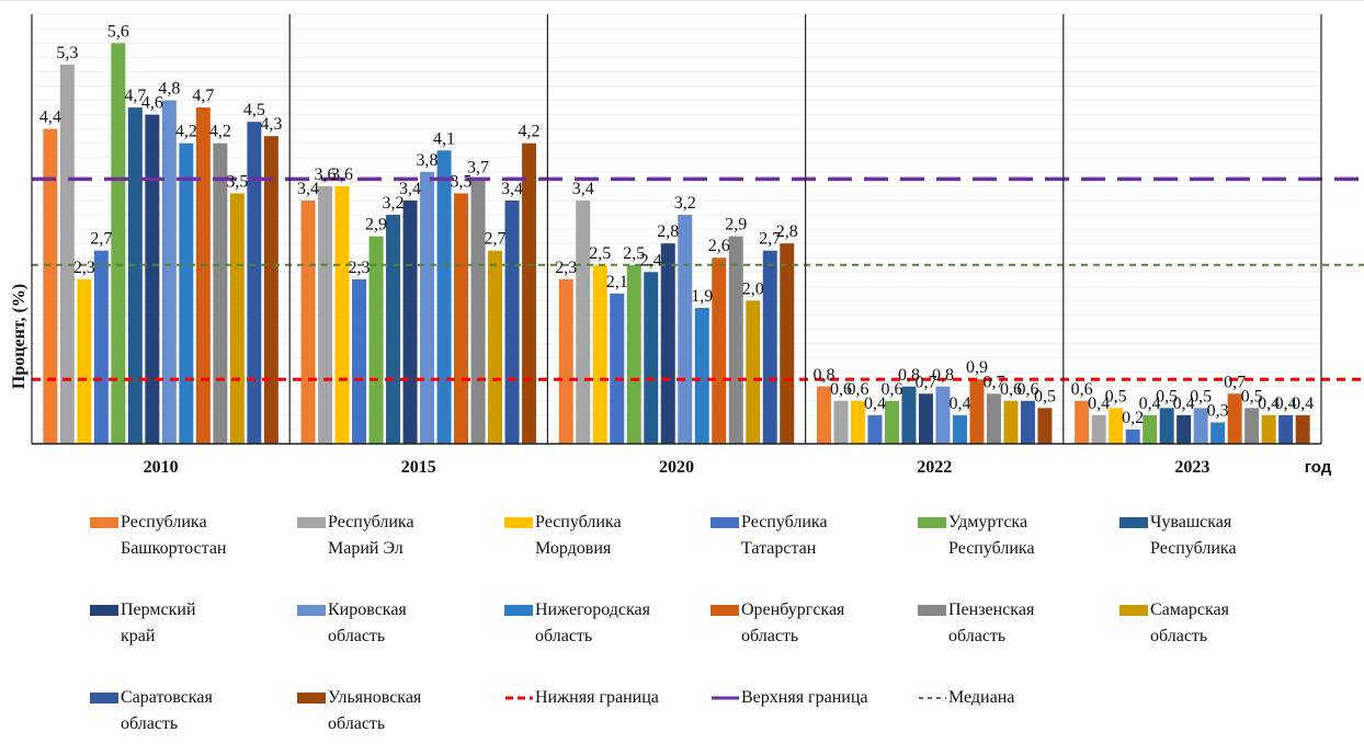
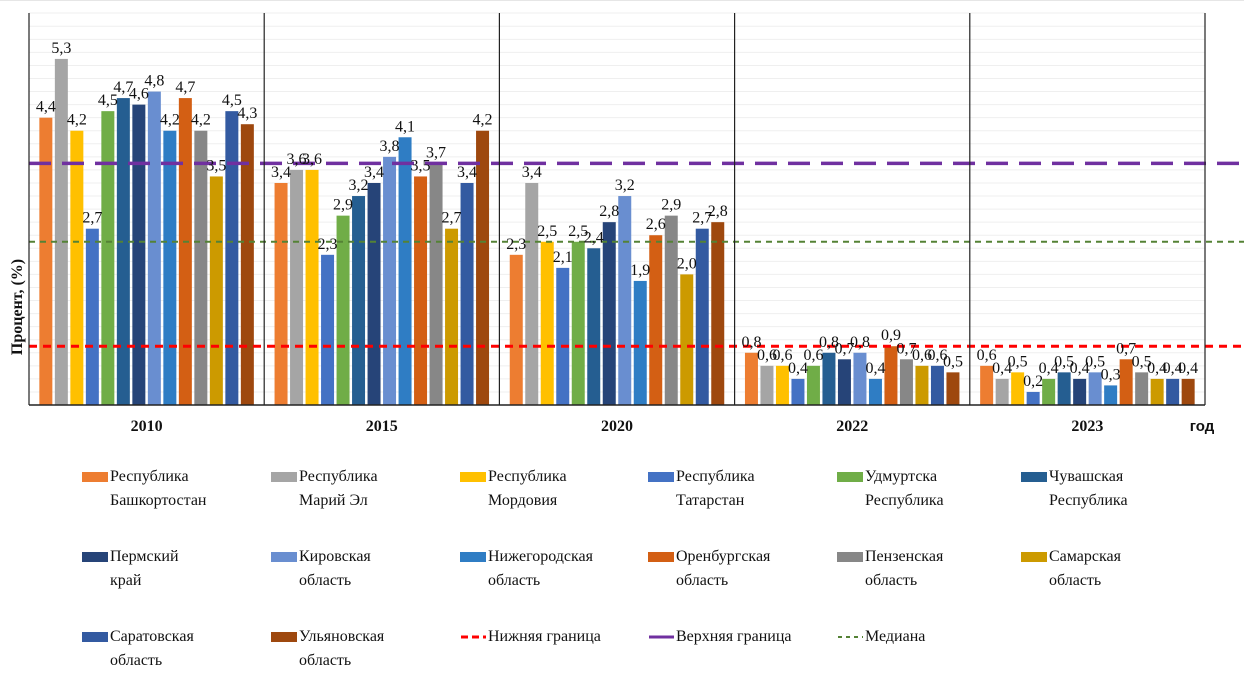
Республика Мордовия/2010: 2,3 -> 4,2
Удмуртска Республика/2010: 5,6 -> 4,5
